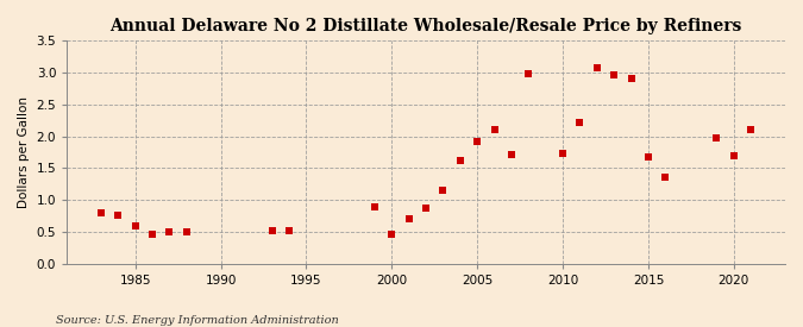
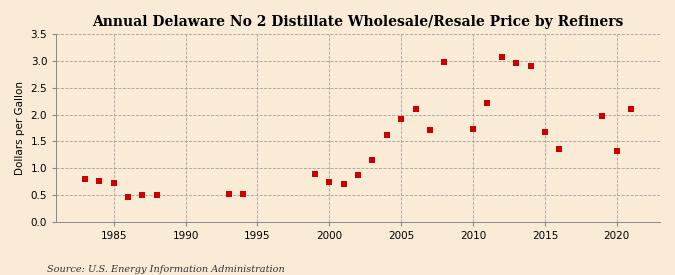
1985: 0.60 -> 0.72
2000: 0.46 -> 0.75
2020: 1.70 -> 1.33
